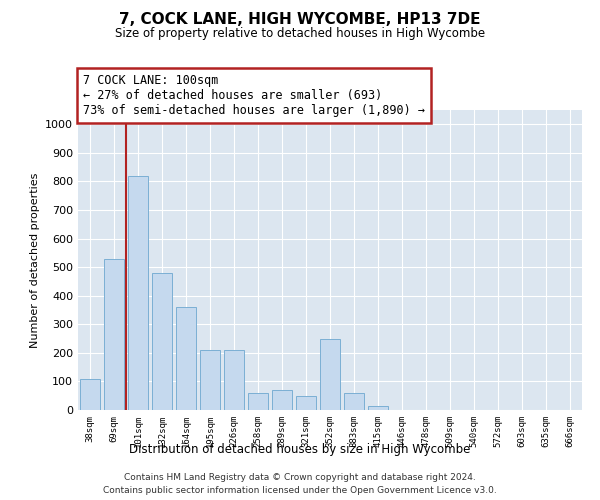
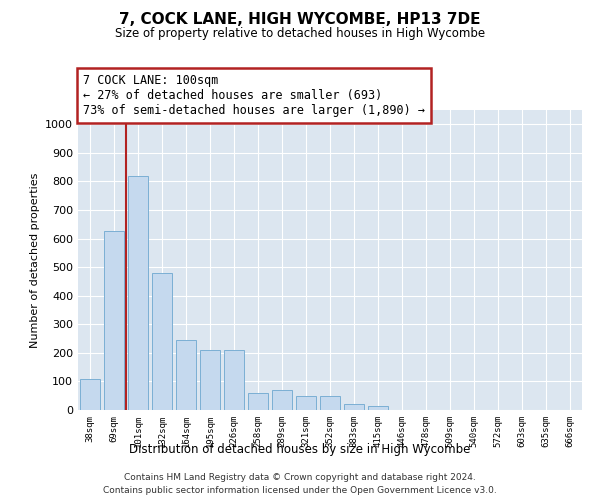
69sqm: 530 -> 625
164sqm: 360 -> 245
352sqm: 250 -> 50
383sqm: 60 -> 20
